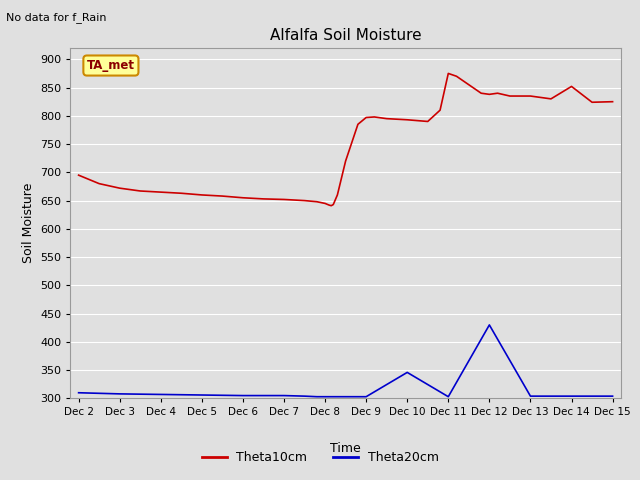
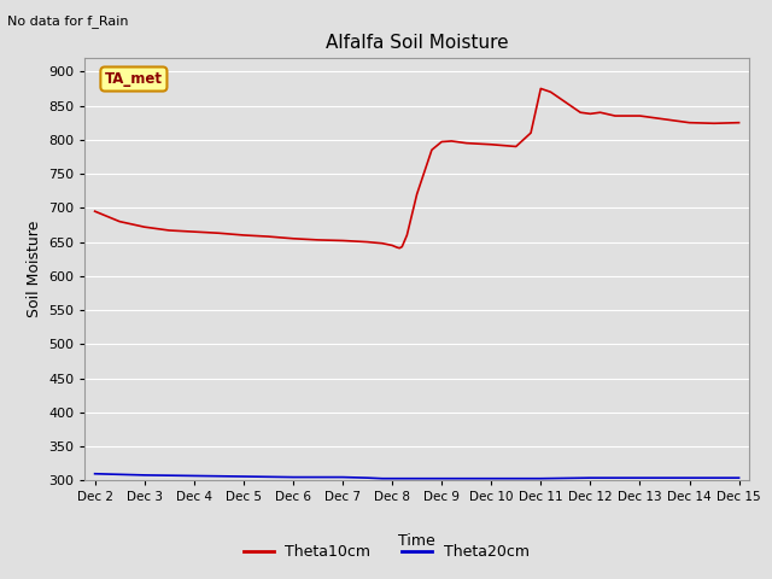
Theta20cm/Dec 10: 346 -> 303
Theta20cm/Dec 12: 430 -> 304
Theta10cm/Dec 14: 852 -> 825
